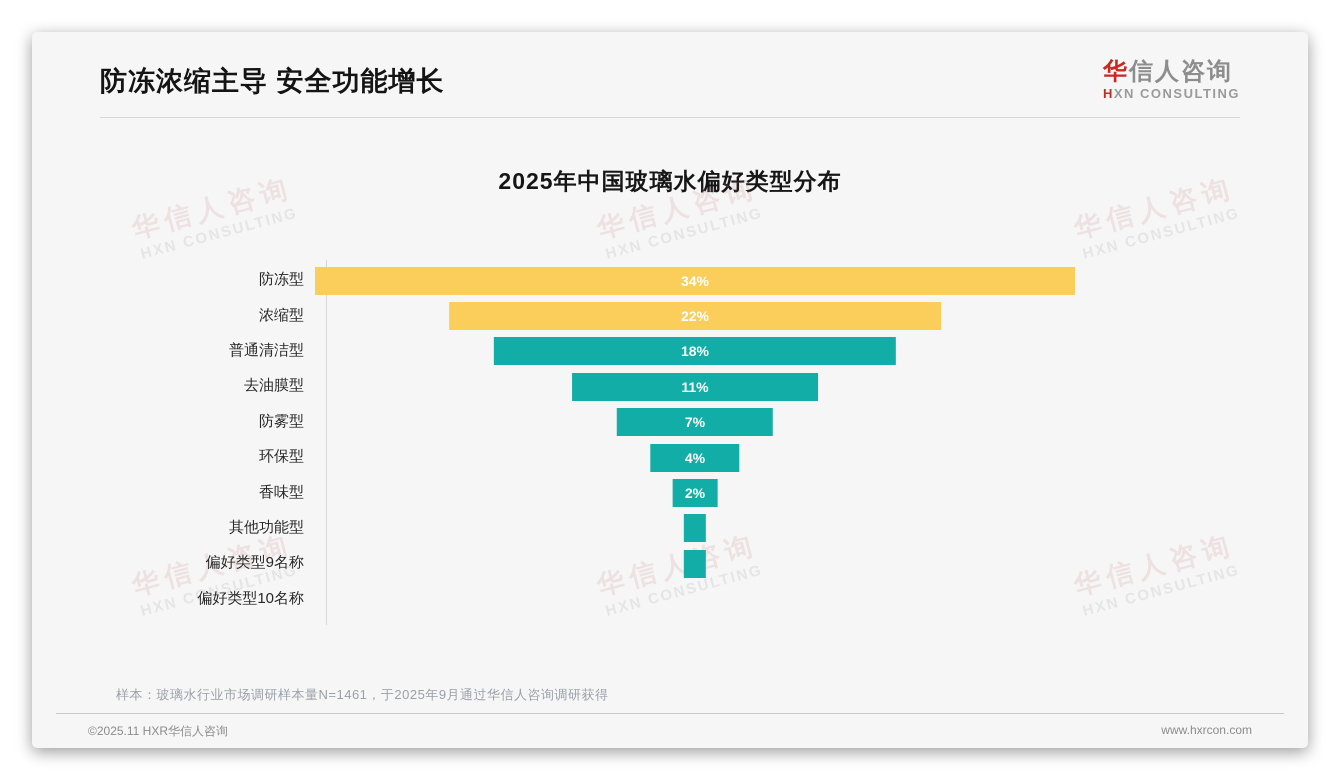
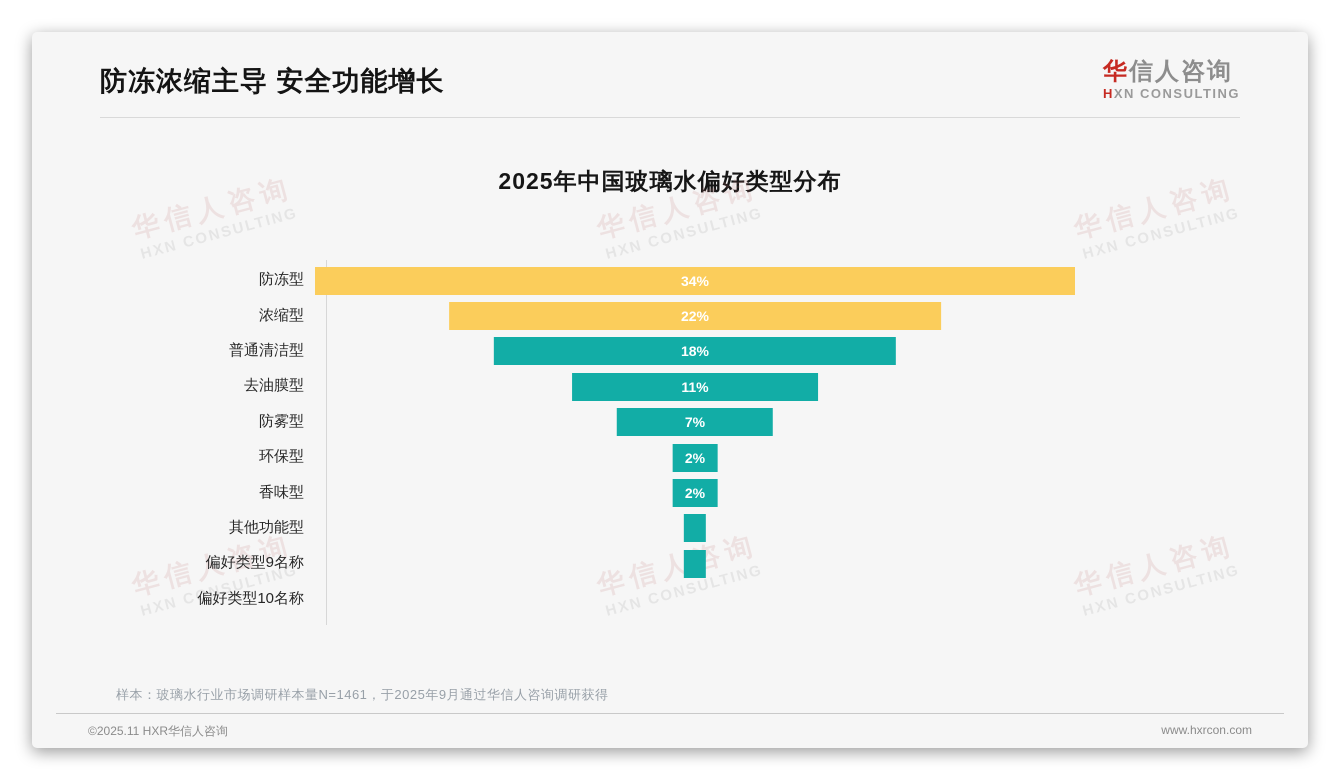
环保型: 4% -> 2%
